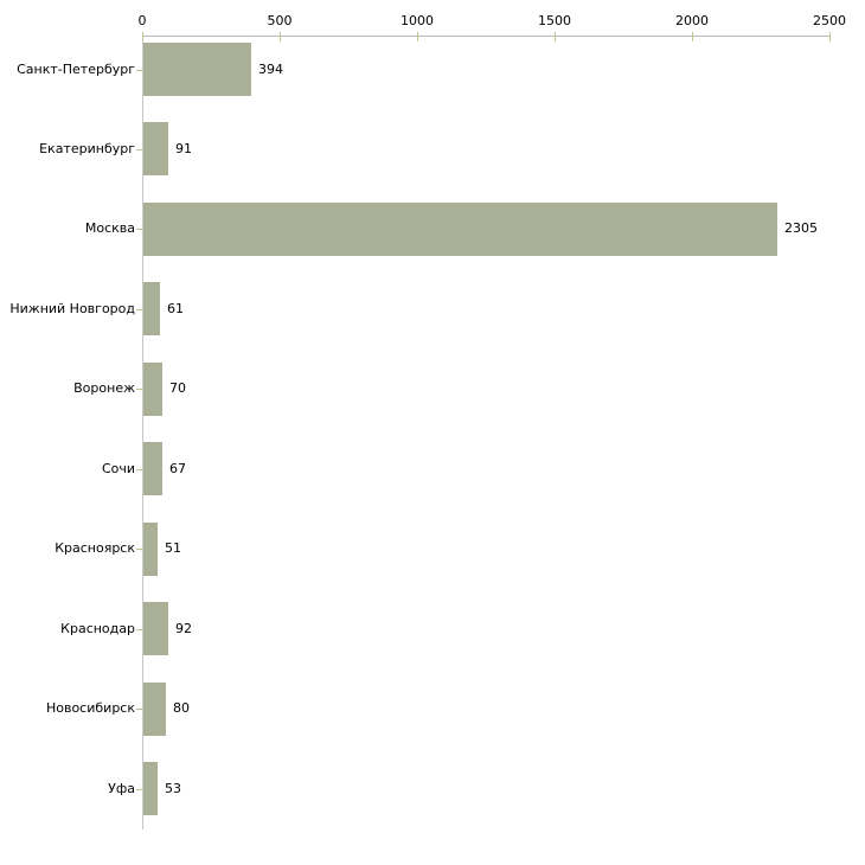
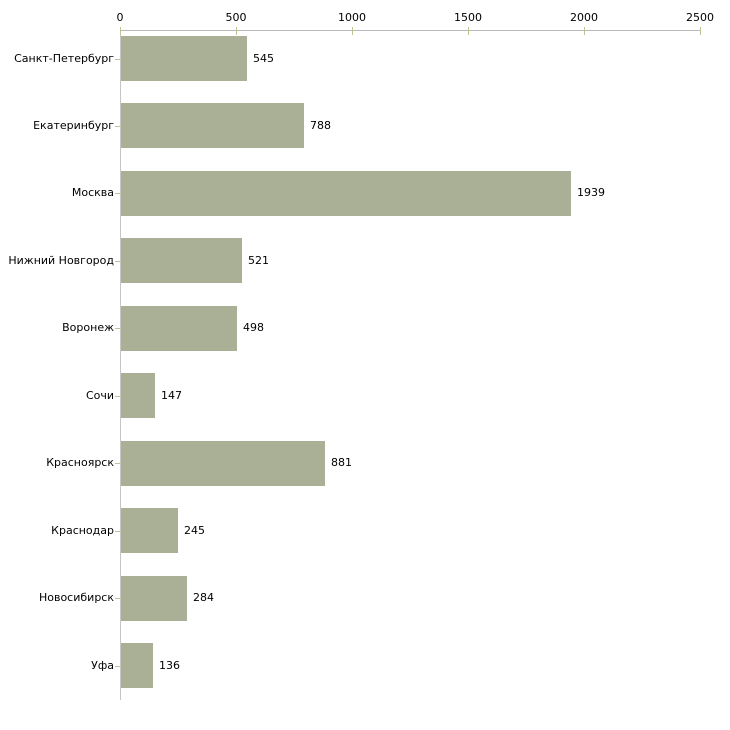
Санкт-Петербург: 394 -> 545
Екатеринбург: 91 -> 788
Москва: 2305 -> 1939
Нижний Новгород: 61 -> 521
Воронеж: 70 -> 498
Сочи: 67 -> 147
Красноярск: 51 -> 881
Краснодар: 92 -> 245
Новосибирск: 80 -> 284
Уфа: 53 -> 136
